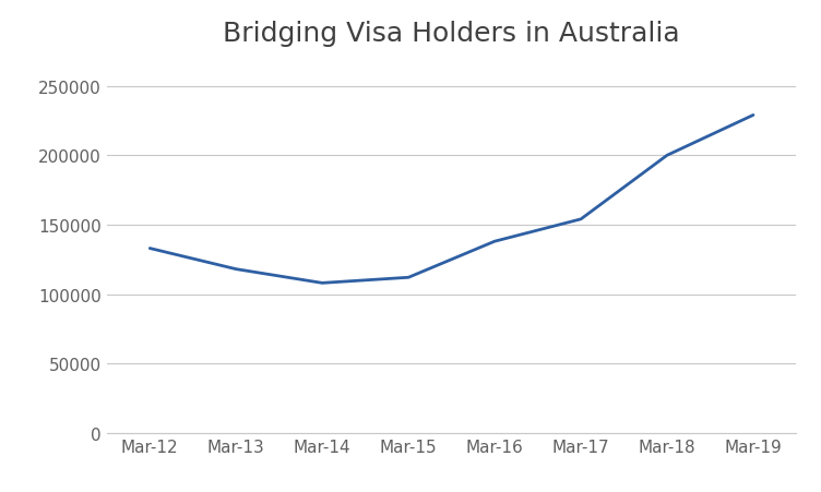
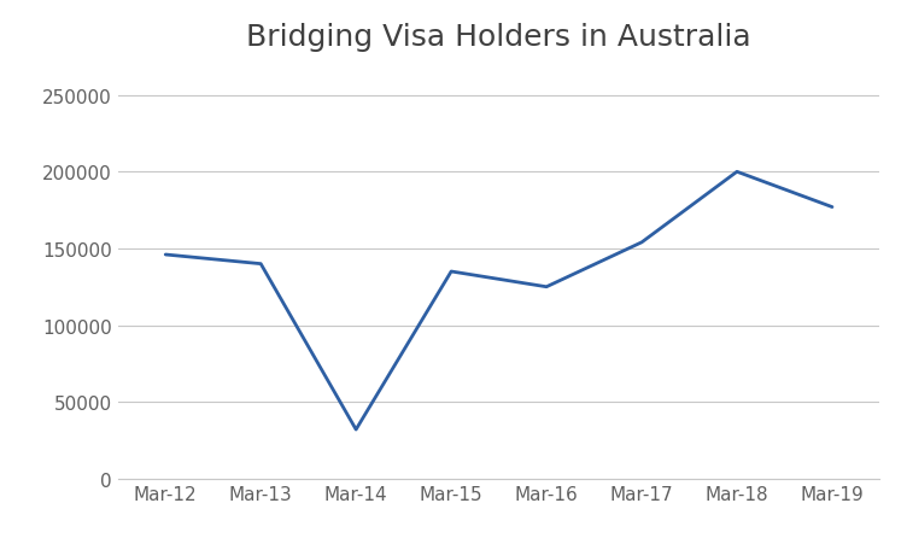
Mar-12: 133000 -> 146000
Mar-13: 118000 -> 140000
Mar-14: 108000 -> 32000
Mar-15: 112000 -> 135000
Mar-16: 138000 -> 125000
Mar-19: 229000 -> 177000
